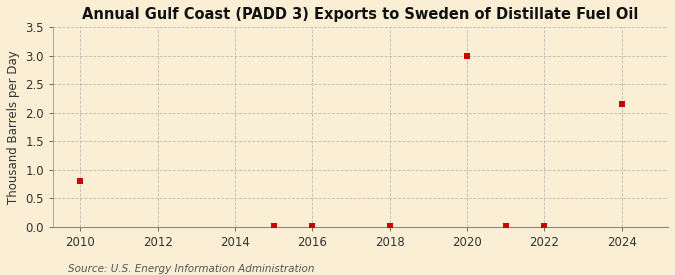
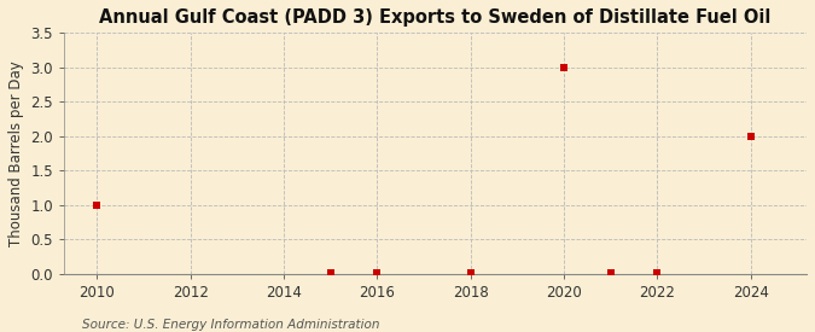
2010: 0.80 -> 1.00
2024: 2.16 -> 2.00
